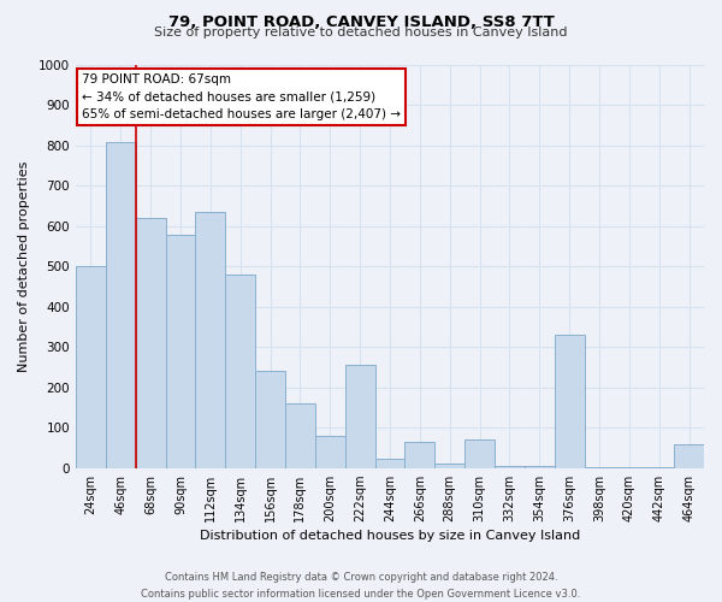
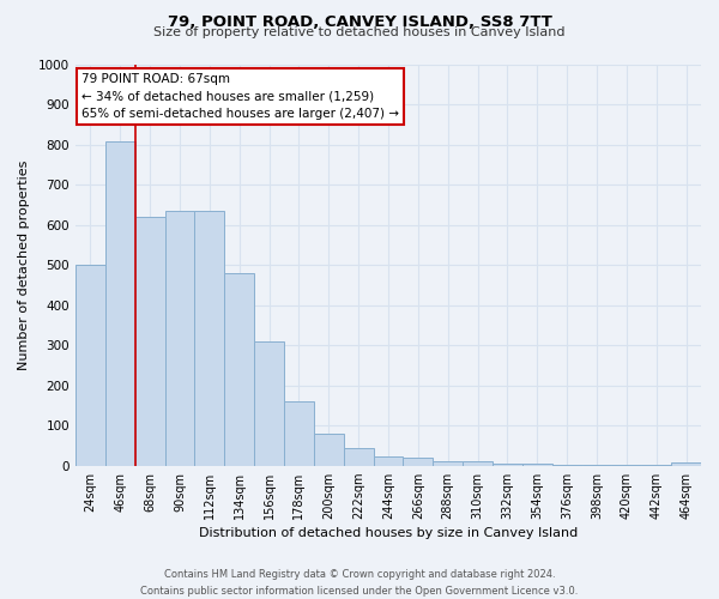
90sqm: 580 -> 635
156sqm: 240 -> 310
222sqm: 255 -> 45
266sqm: 65 -> 20
310sqm: 70 -> 10
376sqm: 330 -> 3
464sqm: 60 -> 8
